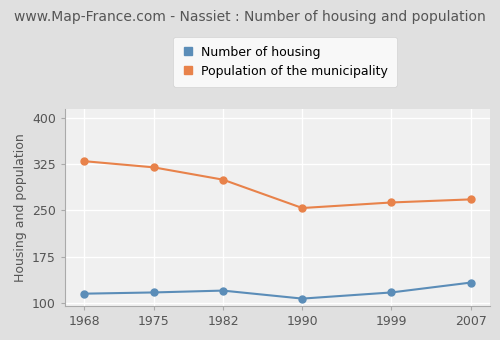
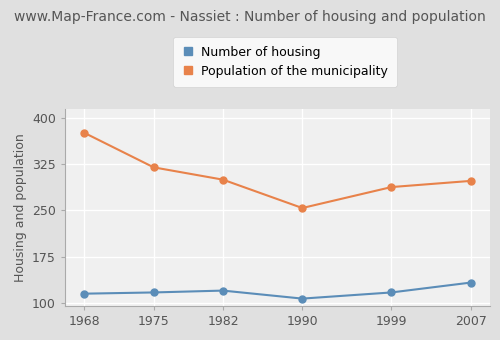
Population of the municipality/1968: 330 -> 376
Population of the municipality/1999: 263 -> 288
Population of the municipality/2007: 268 -> 298
